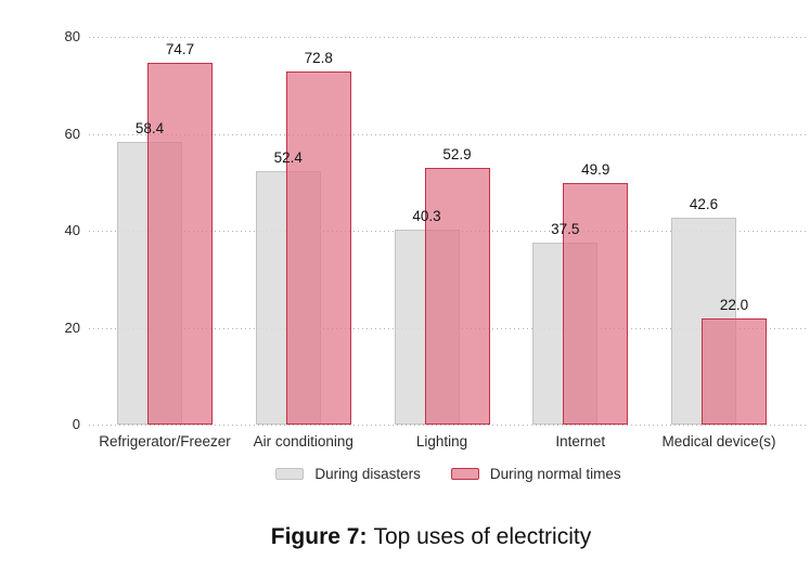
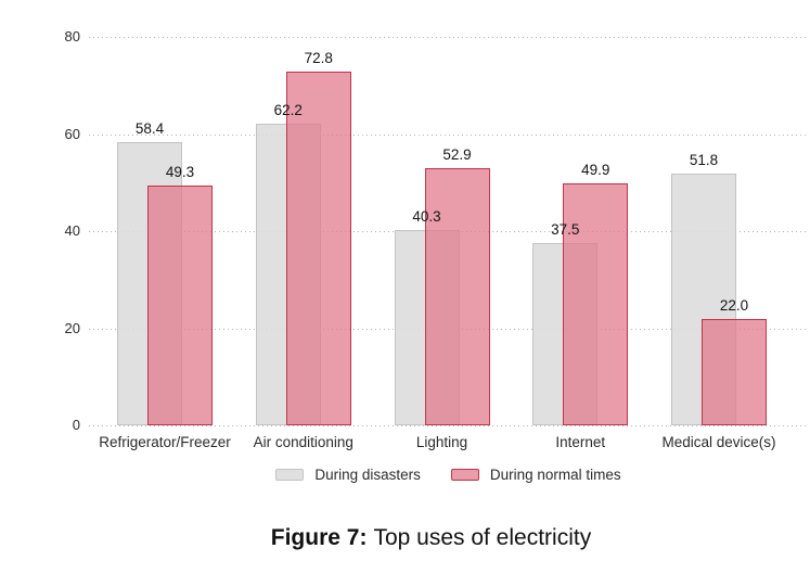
During normal times/Refrigerator/Freezer: 74.7 -> 49.3
During disasters/Air conditioning: 52.4 -> 62.2
During disasters/Medical device(s): 42.6 -> 51.8
